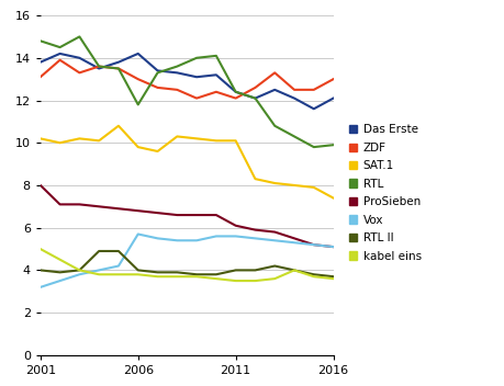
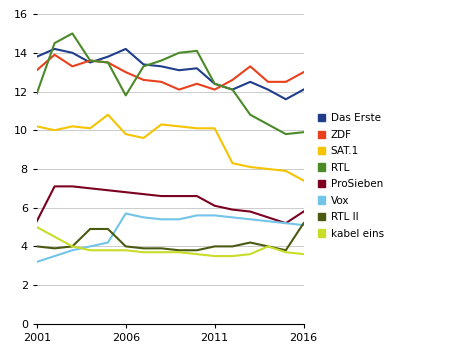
RTL/2001: 14.8 -> 11.9
ProSieben/2001: 8.0 -> 5.3
ProSieben/2016: 5.1 -> 5.8
RTL II/2016: 3.7 -> 5.2
